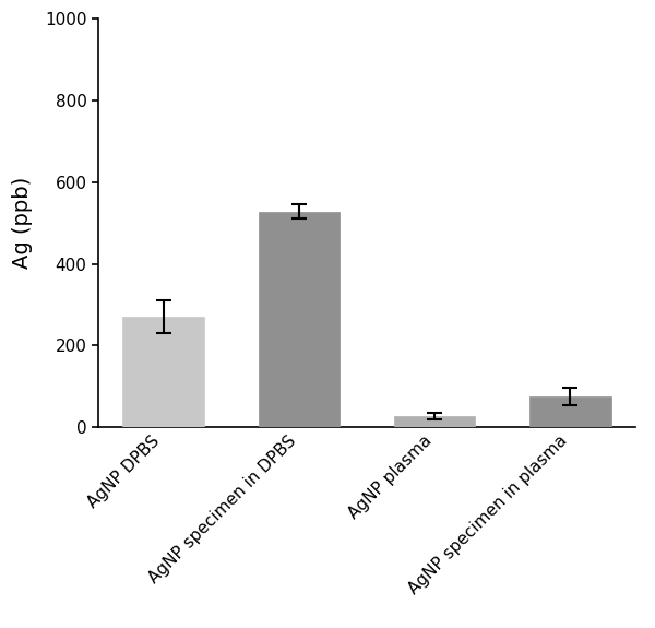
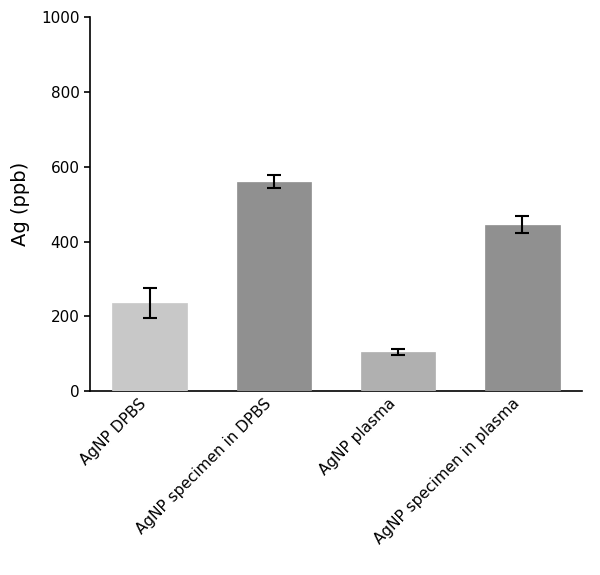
AgNP DPBS: 270 -> 235
AgNP specimen in DPBS: 528 -> 560
AgNP plasma: 28 -> 105
AgNP specimen in plasma: 75 -> 445
